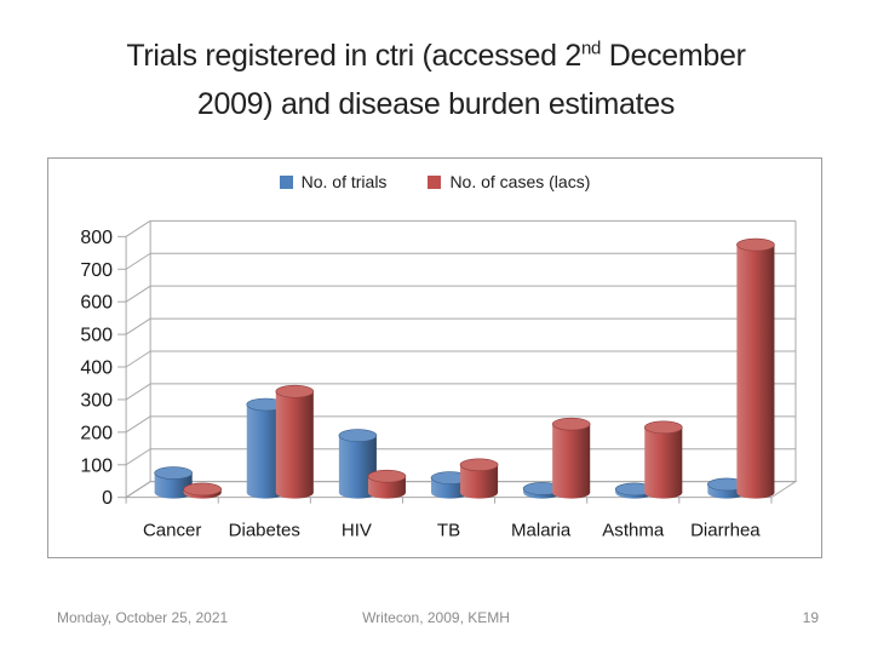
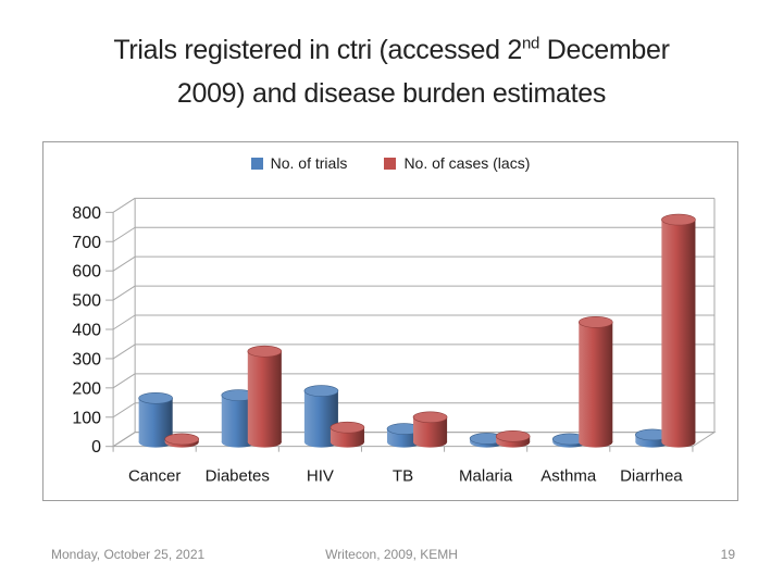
No. of trials/Cancer: 60 -> 150
No. of trials/Diabetes: 270 -> 160
No. of cases (lacs)/Malaria: 210 -> 20
No. of cases (lacs)/Asthma: 200 -> 410
